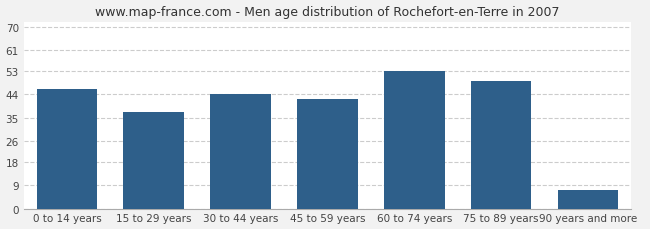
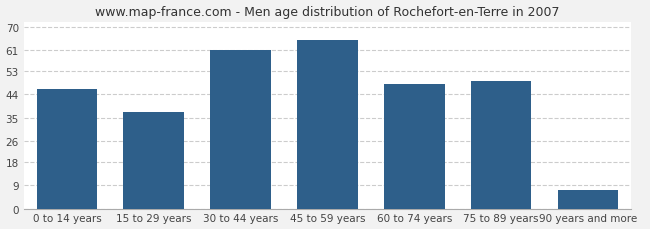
30 to 44 years: 44 -> 61
45 to 59 years: 42 -> 65
60 to 74 years: 53 -> 48
